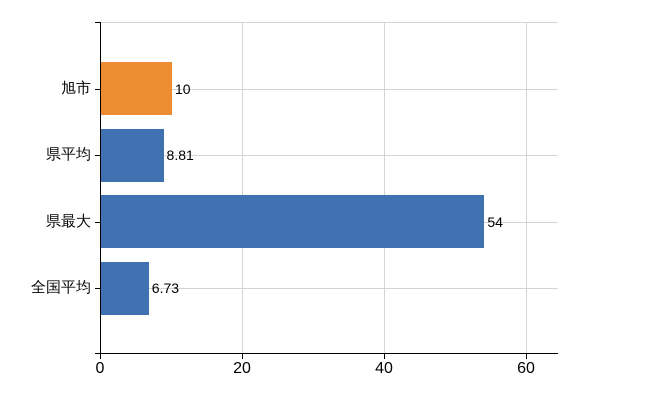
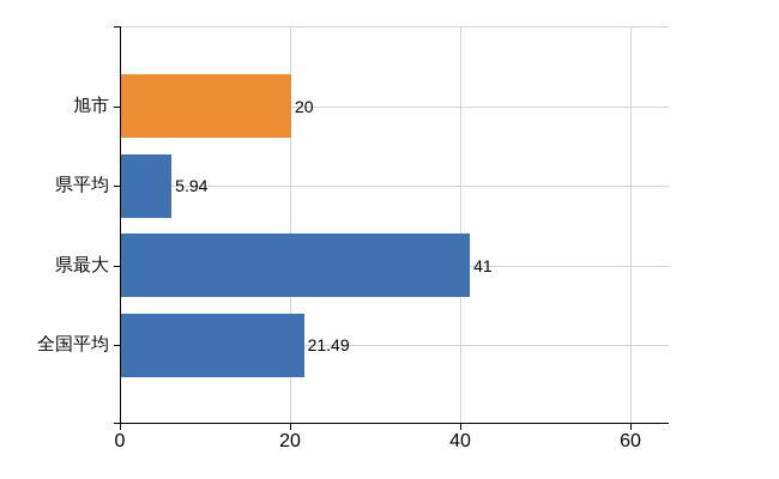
旭市: 10 -> 20
県平均: 8.81 -> 5.94
県最大: 54 -> 41
全国平均: 6.73 -> 21.49
